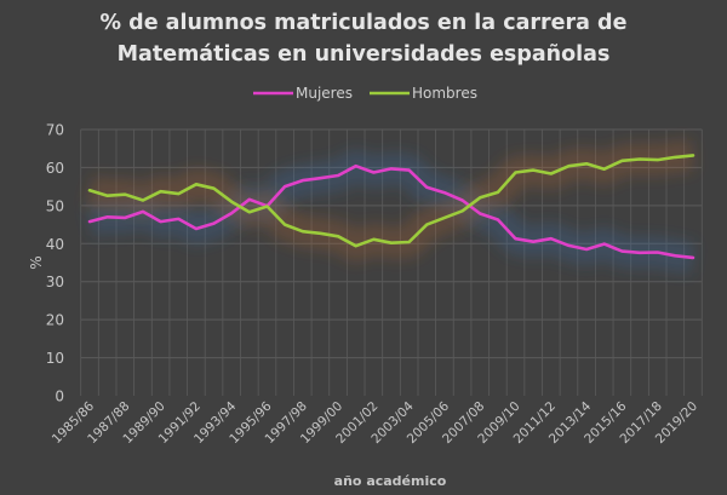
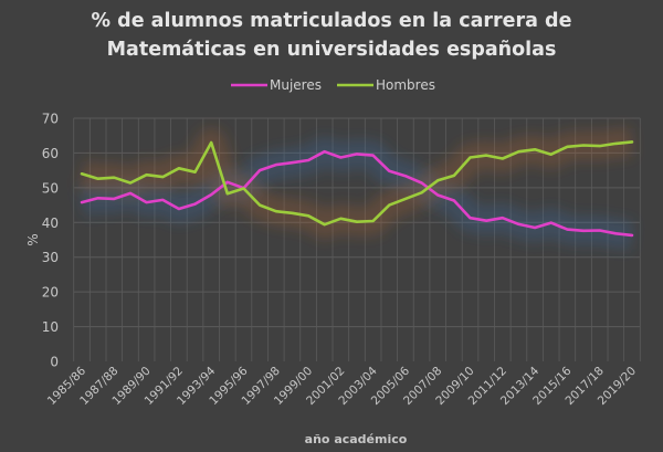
Hombres/1993/94: 51 -> 63
